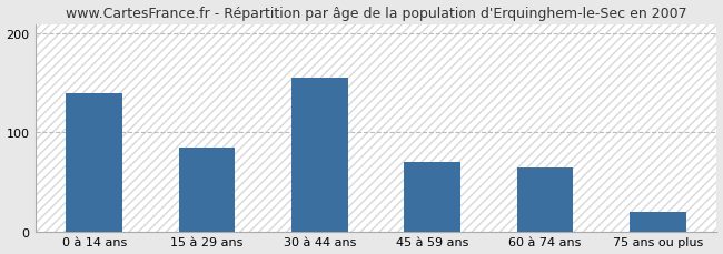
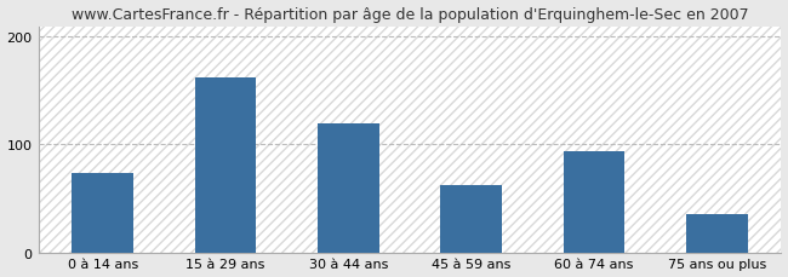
0 à 14 ans: 140 -> 74
15 à 29 ans: 85 -> 162
30 à 44 ans: 155 -> 120
45 à 59 ans: 70 -> 62
60 à 74 ans: 65 -> 94
75 ans ou plus: 20 -> 36
